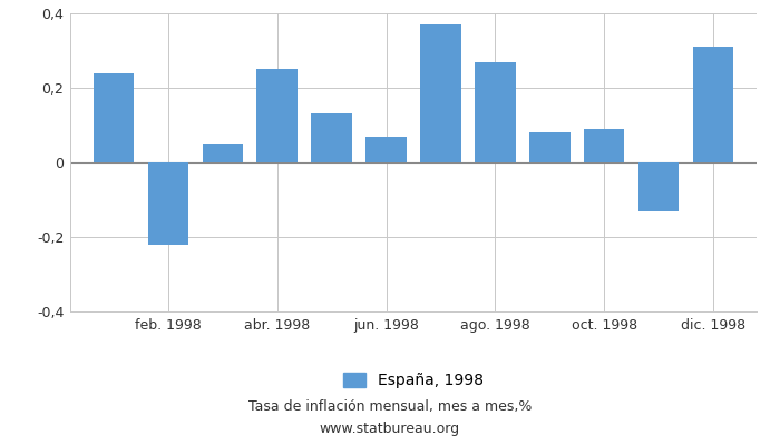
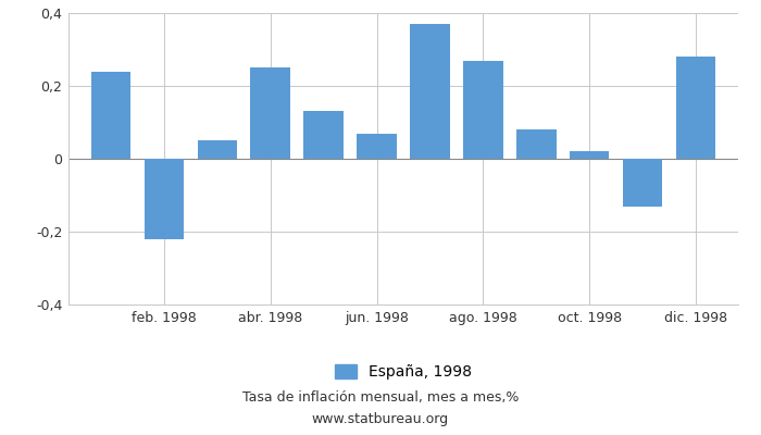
oct. 1998: 0,09 -> 0,02
dic. 1998: 0,31 -> 0,28
